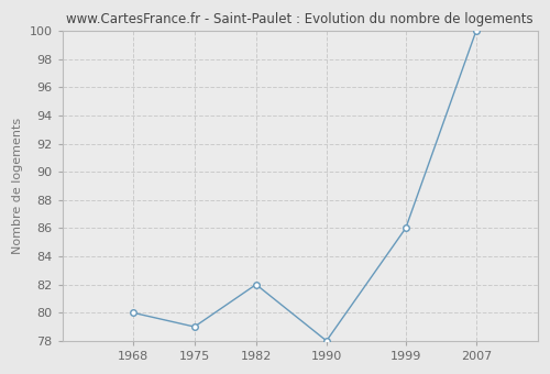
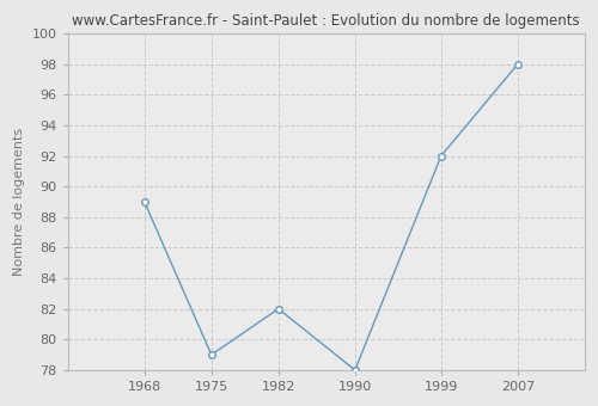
1968: 80 -> 89
1999: 86 -> 92
2007: 100 -> 98
